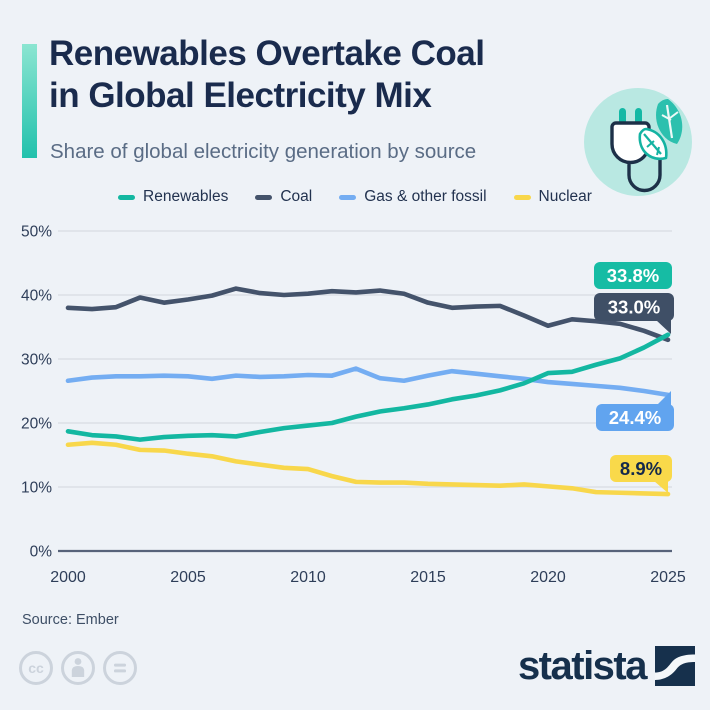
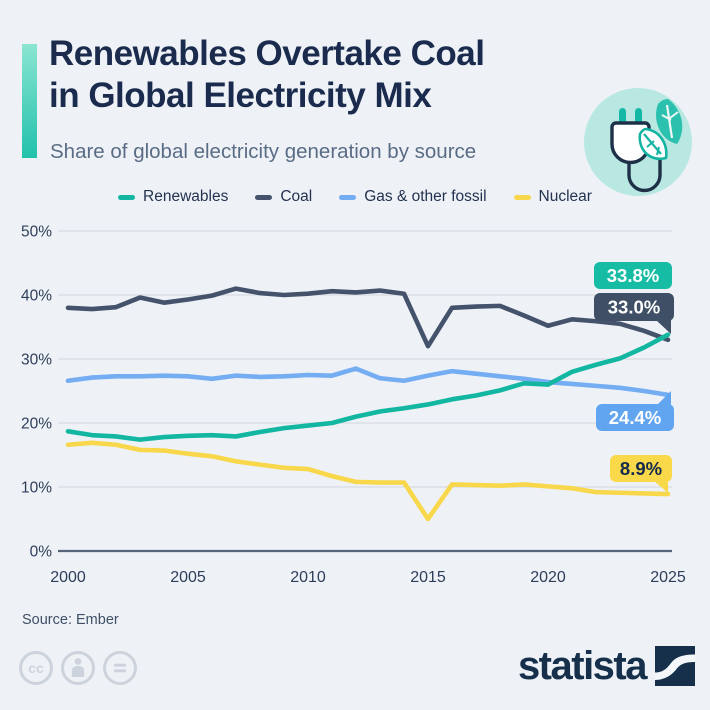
Coal/2015: 39% -> 32%
Nuclear/2015: 10% -> 5%
Renewables/2020: 28% -> 26%
